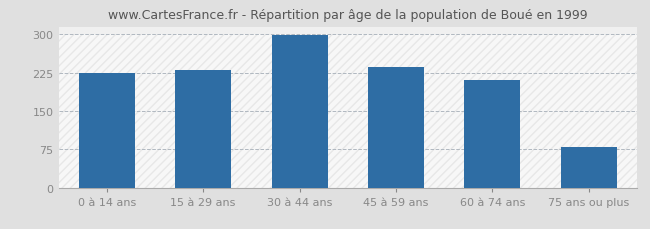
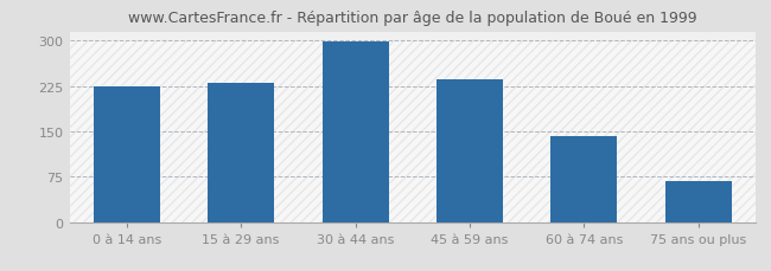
60 à 74 ans: 210 -> 142
75 ans ou plus: 80 -> 68
